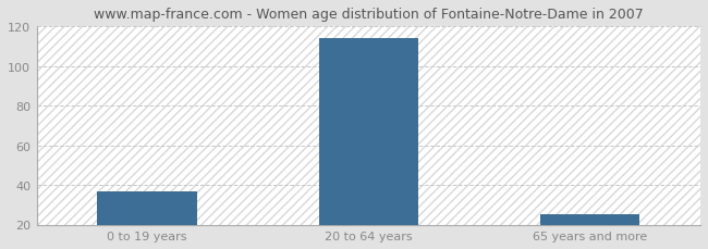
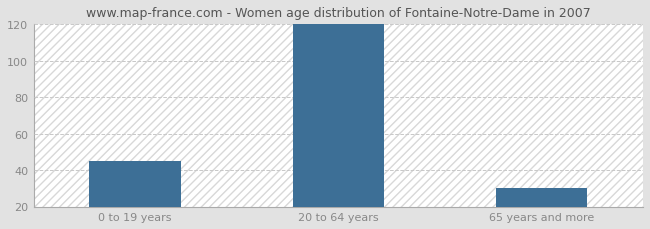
0 to 19 years: 37 -> 45
20 to 64 years: 114 -> 120
65 years and more: 25 -> 30
